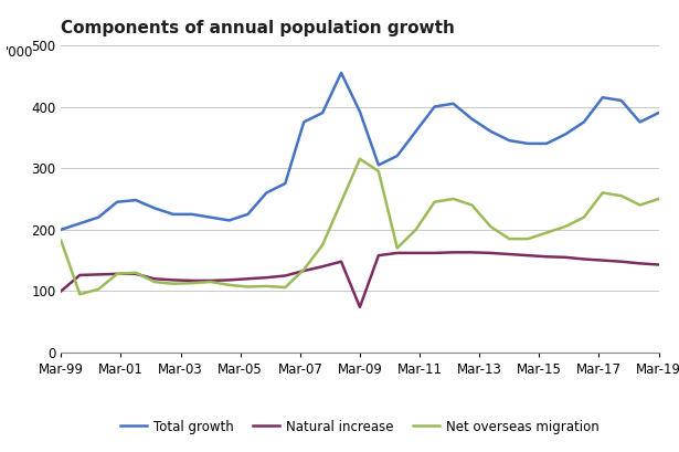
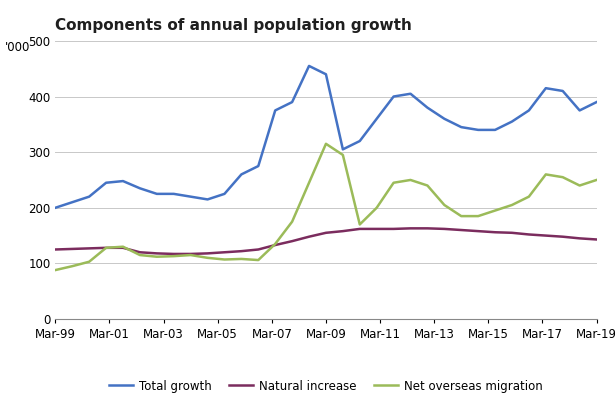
Natural increase/Mar-99: 100 -> 125
Net overseas migration/Mar-99: 182 -> 88
Total growth/Mar-09: 392 -> 440
Natural increase/Mar-09: 74 -> 155
